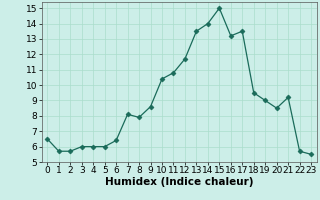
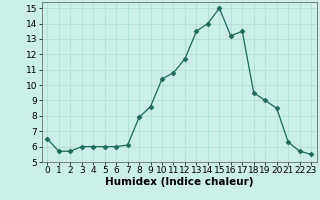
6: 6.4 -> 6.0
7: 8.1 -> 6.1
21: 9.2 -> 6.3
